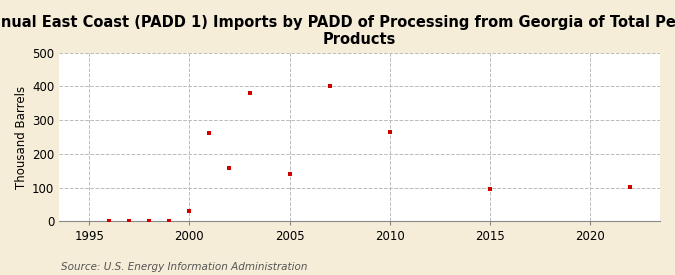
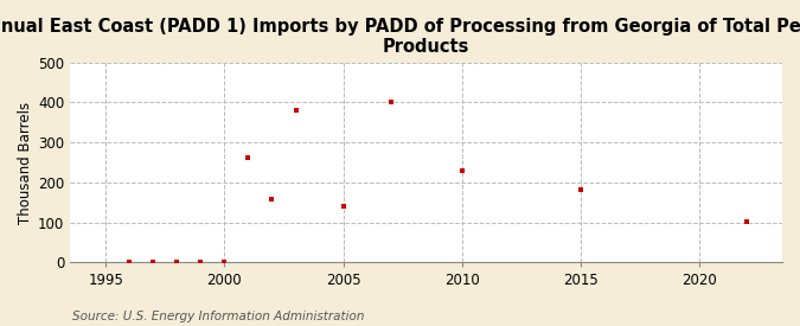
2000: 30 -> 2
2010: 265 -> 230
2015: 95 -> 183
